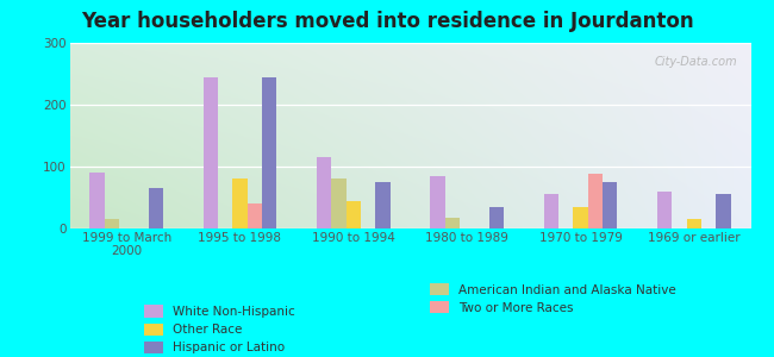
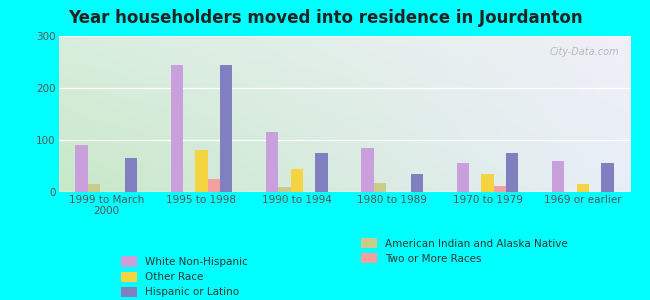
Two or More Races/1995 to 1998: 40 -> 25
American Indian and Alaska Native/1990 to 1994: 80 -> 10
Two or More Races/1970 to 1979: 88 -> 12
